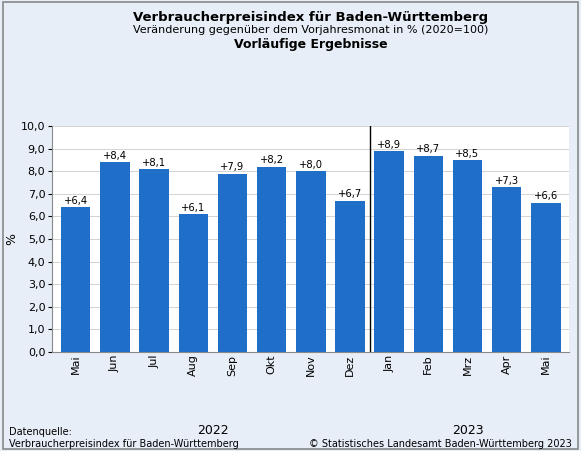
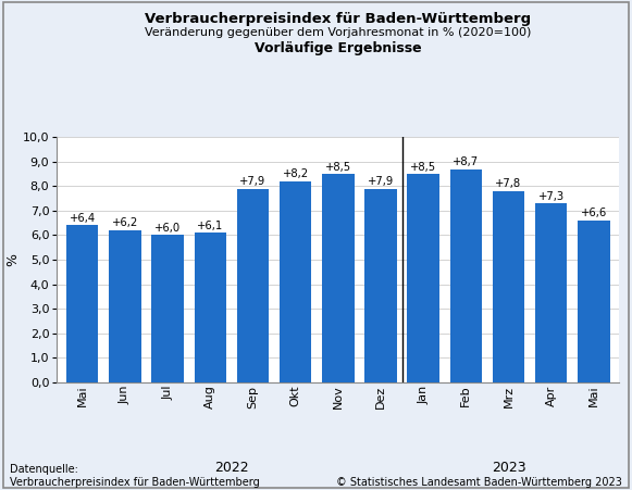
Jun: +8,4 -> +6,2
Jul: +8,1 -> +6,0
Nov: +8,0 -> +8,5
Dez: +6,7 -> +7,9
Jan: +8,9 -> +8,5
Mrz: +8,5 -> +7,8
